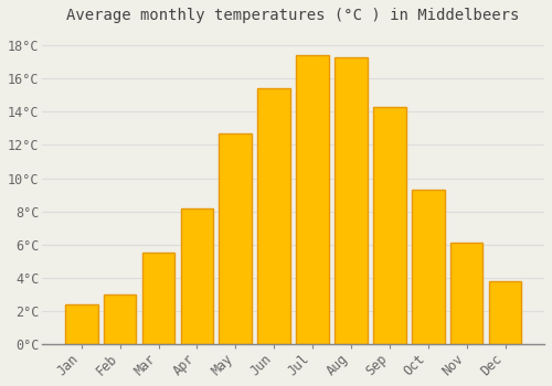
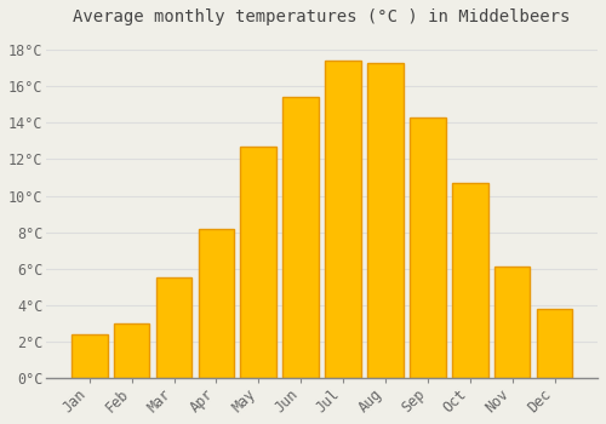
Oct: 9.3°C -> 10.7°C
